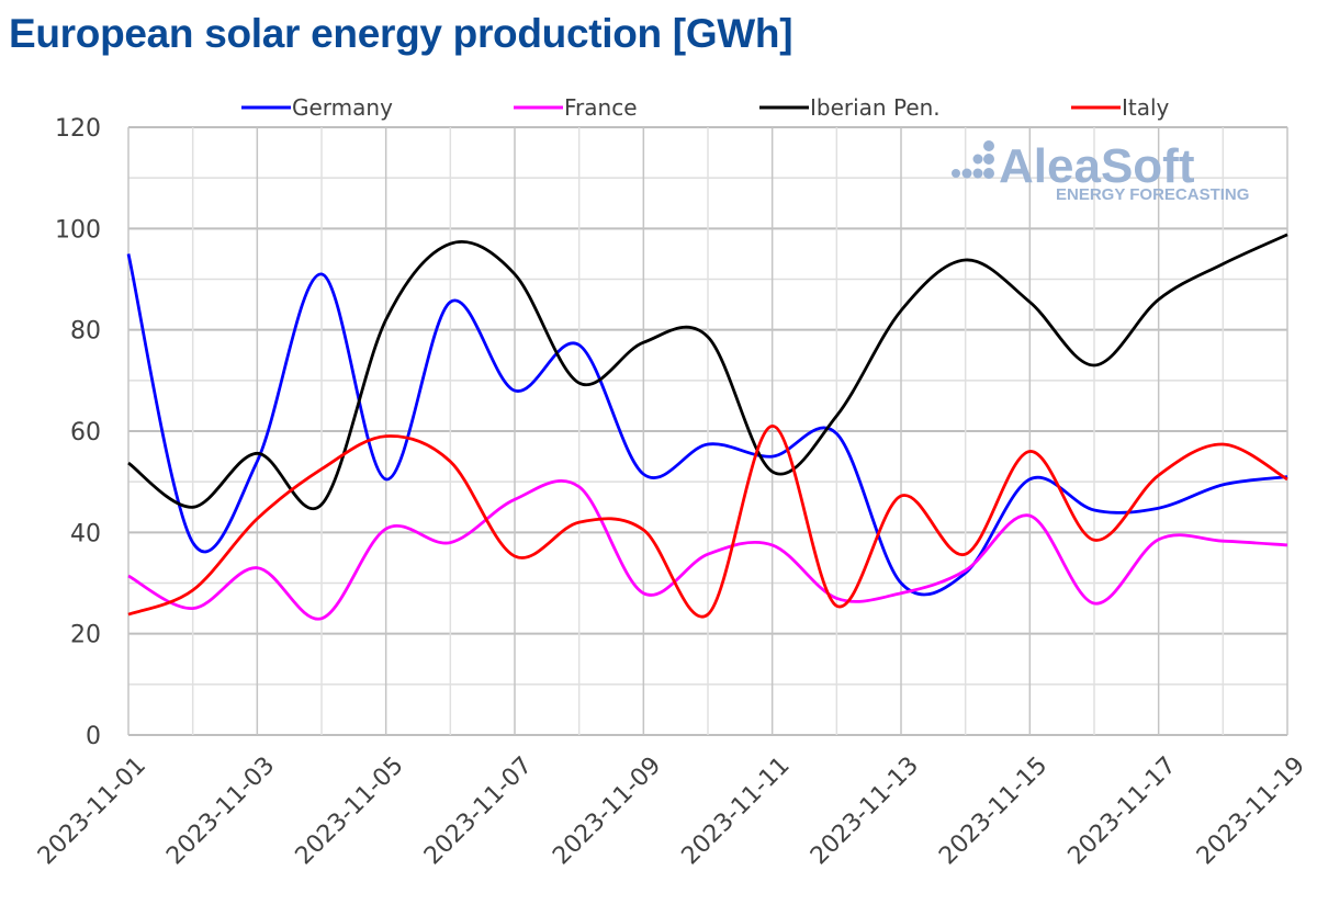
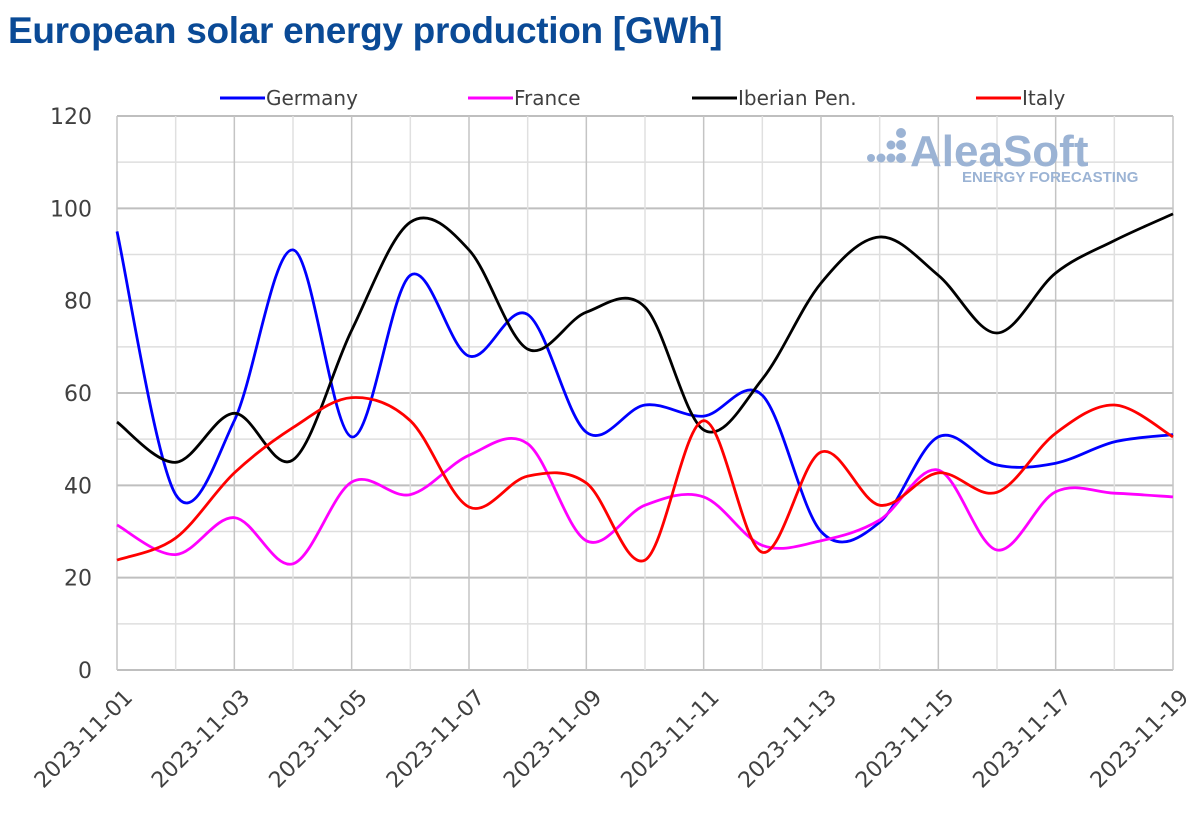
Iberian Pen./2023-11-05: 82 -> 74
Italy/2023-11-11: 61 -> 54
Italy/2023-11-15: 56 -> 43
